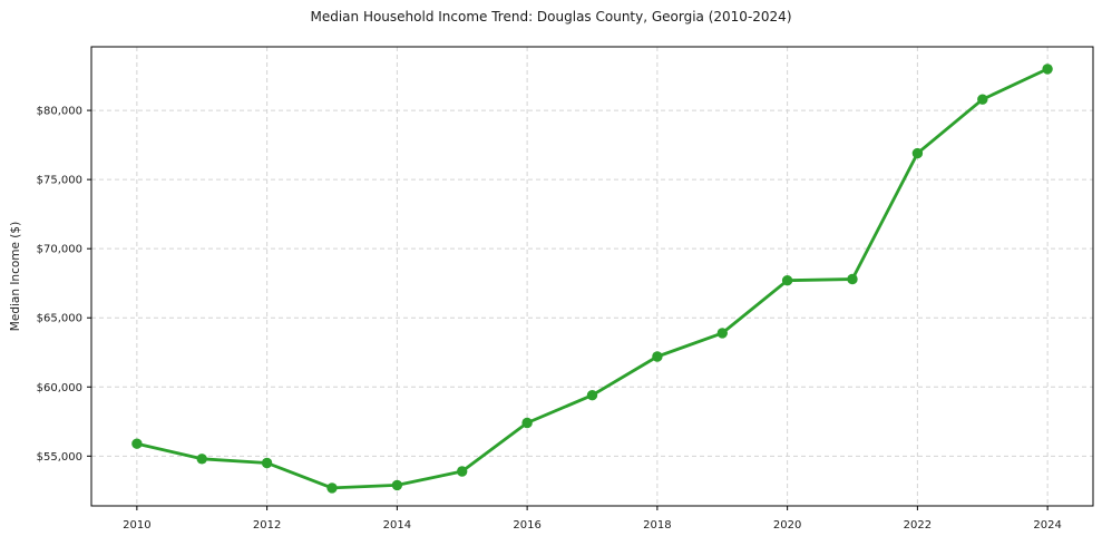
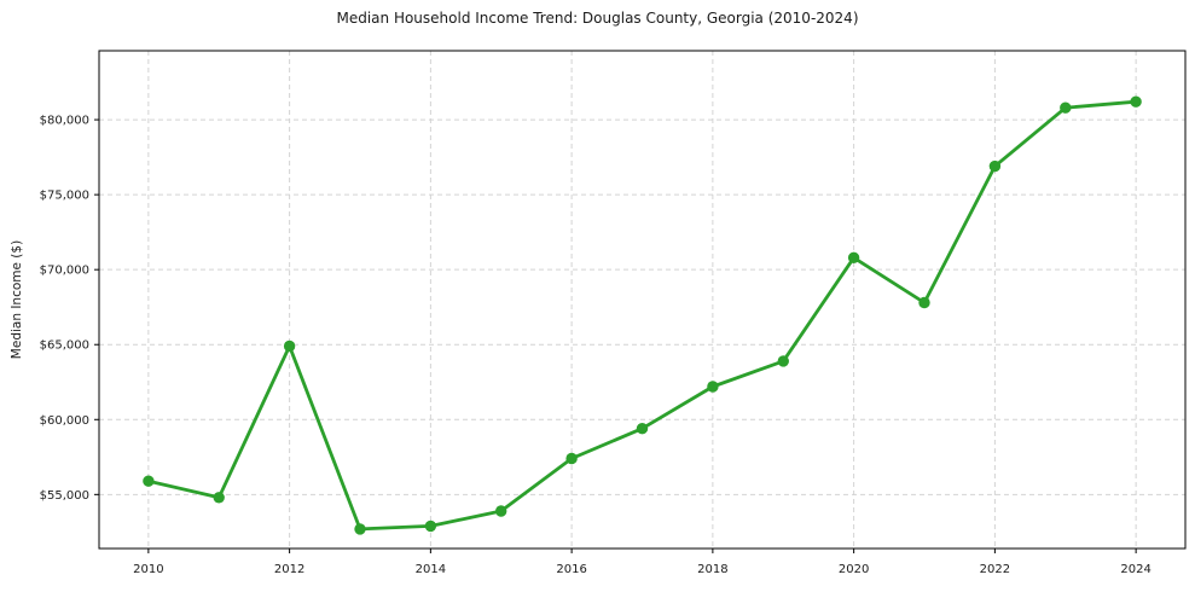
2012: $54500 -> $64900
2020: $67700 -> $70800
2024: $83000 -> $81200
